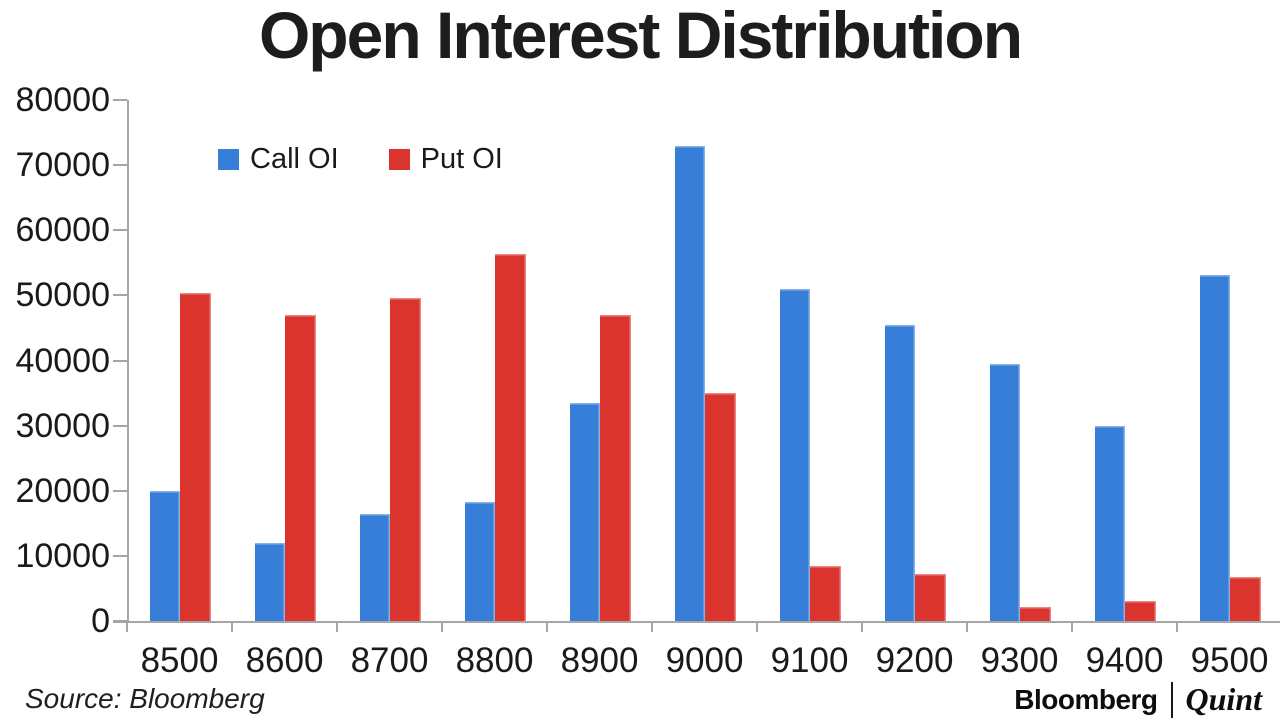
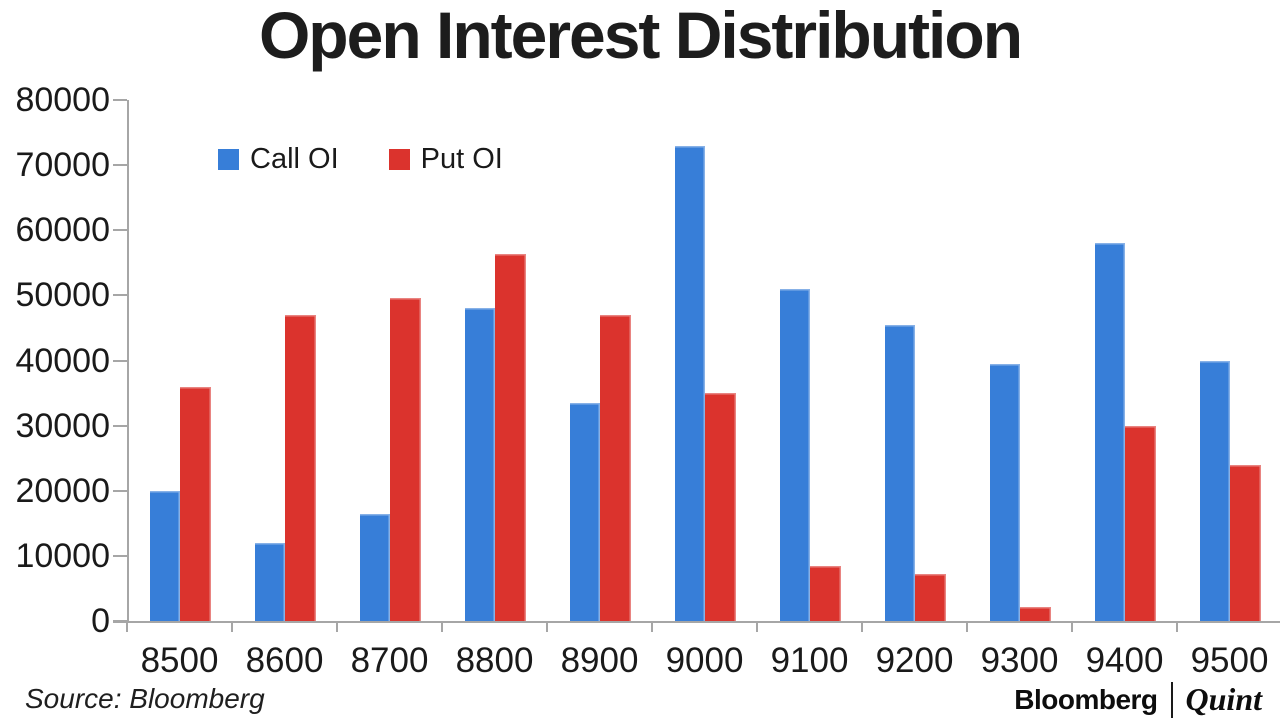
Put OI/8500: 50000 -> 36000
Call OI/8800: 18000 -> 48000
Call OI/9400: 30000 -> 58000
Put OI/9400: 3000 -> 30000
Call OI/9500: 53000 -> 40000
Put OI/9500: 7000 -> 24000
